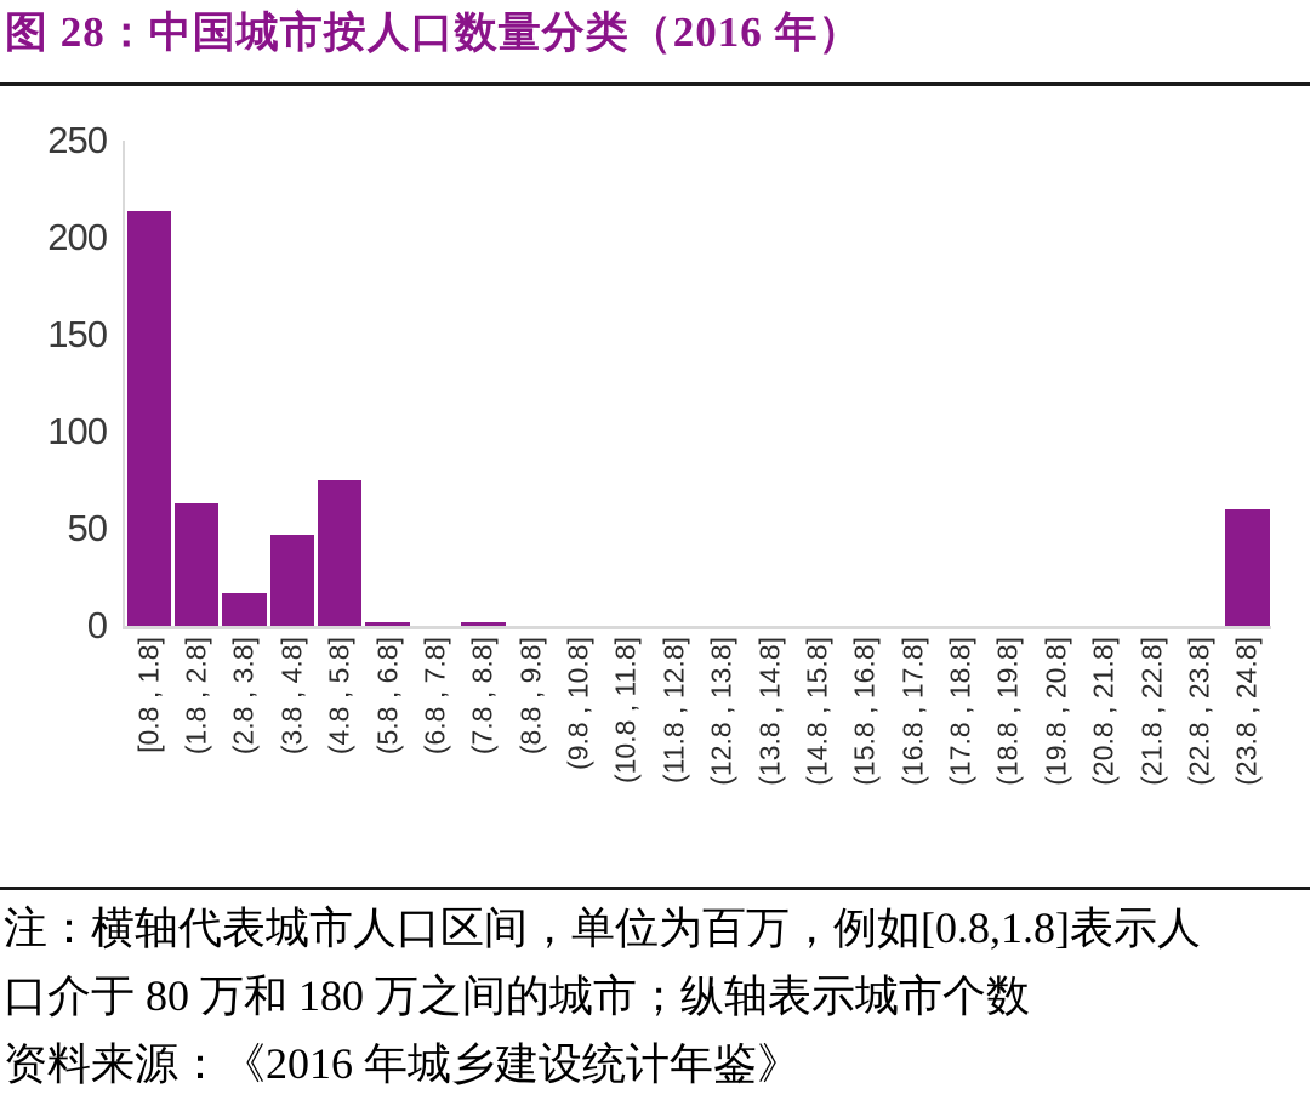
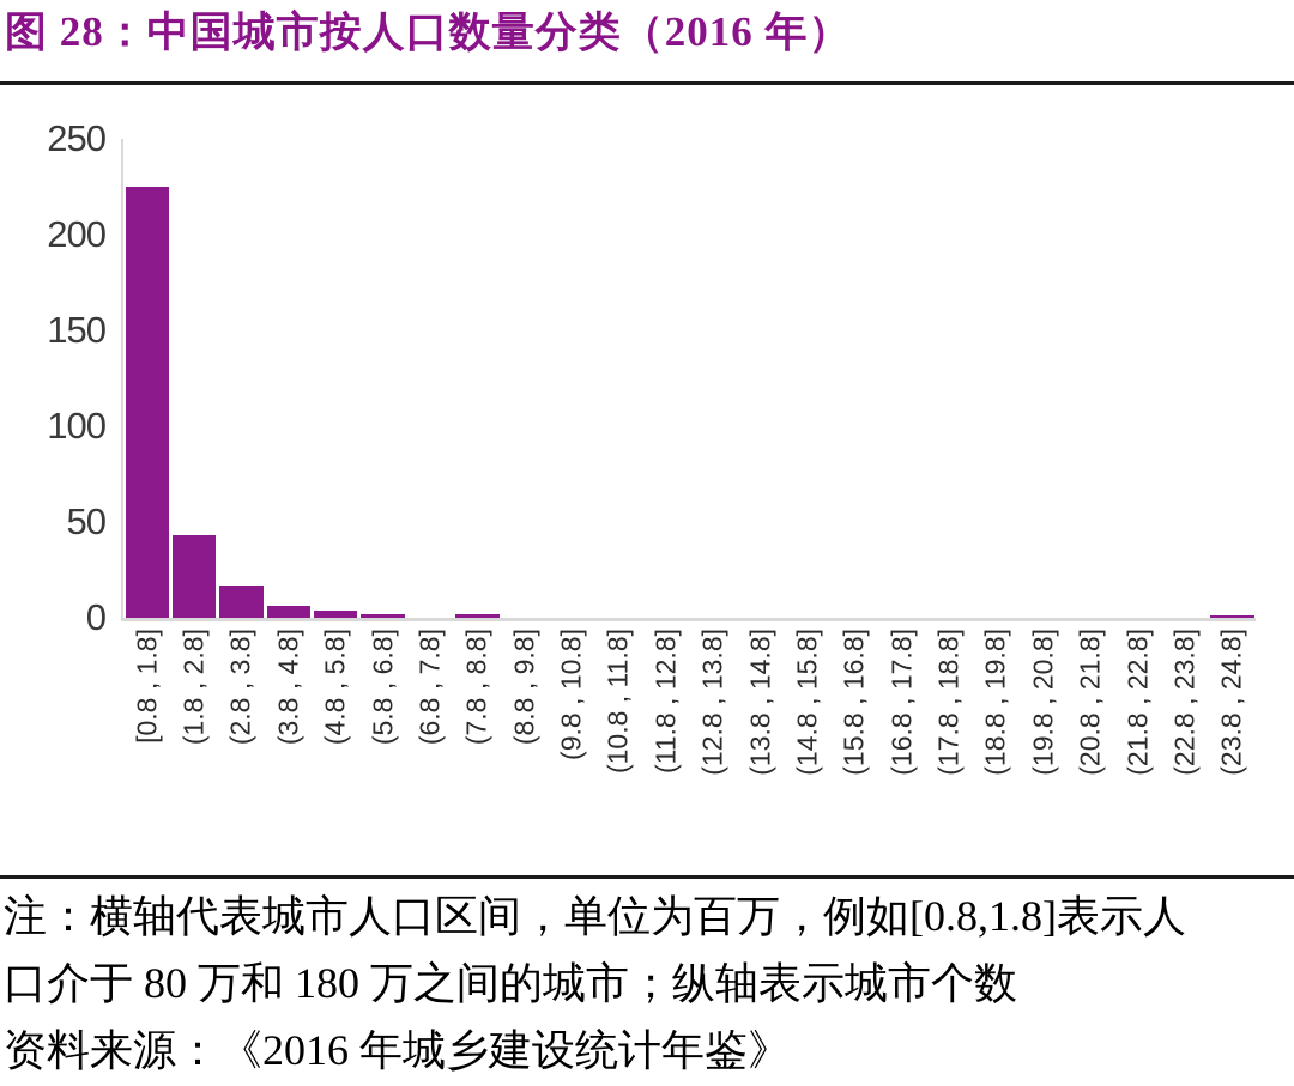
[0.8 , 1.8]: 214 -> 225
(1.8 , 2.8]: 63 -> 43
(3.8 , 4.8]: 47 -> 6
(4.8 , 5.8]: 75 -> 4
(23.8 , 24.8]: 60 -> 1
